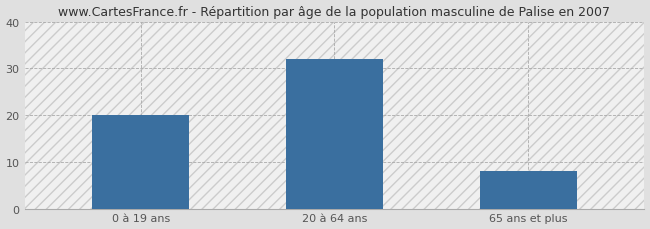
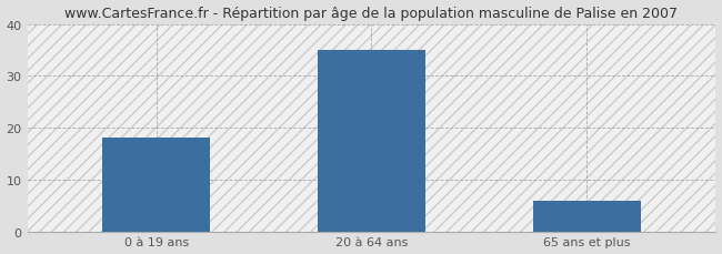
0 à 19 ans: 20 -> 18
20 à 64 ans: 32 -> 35
65 ans et plus: 8 -> 6
